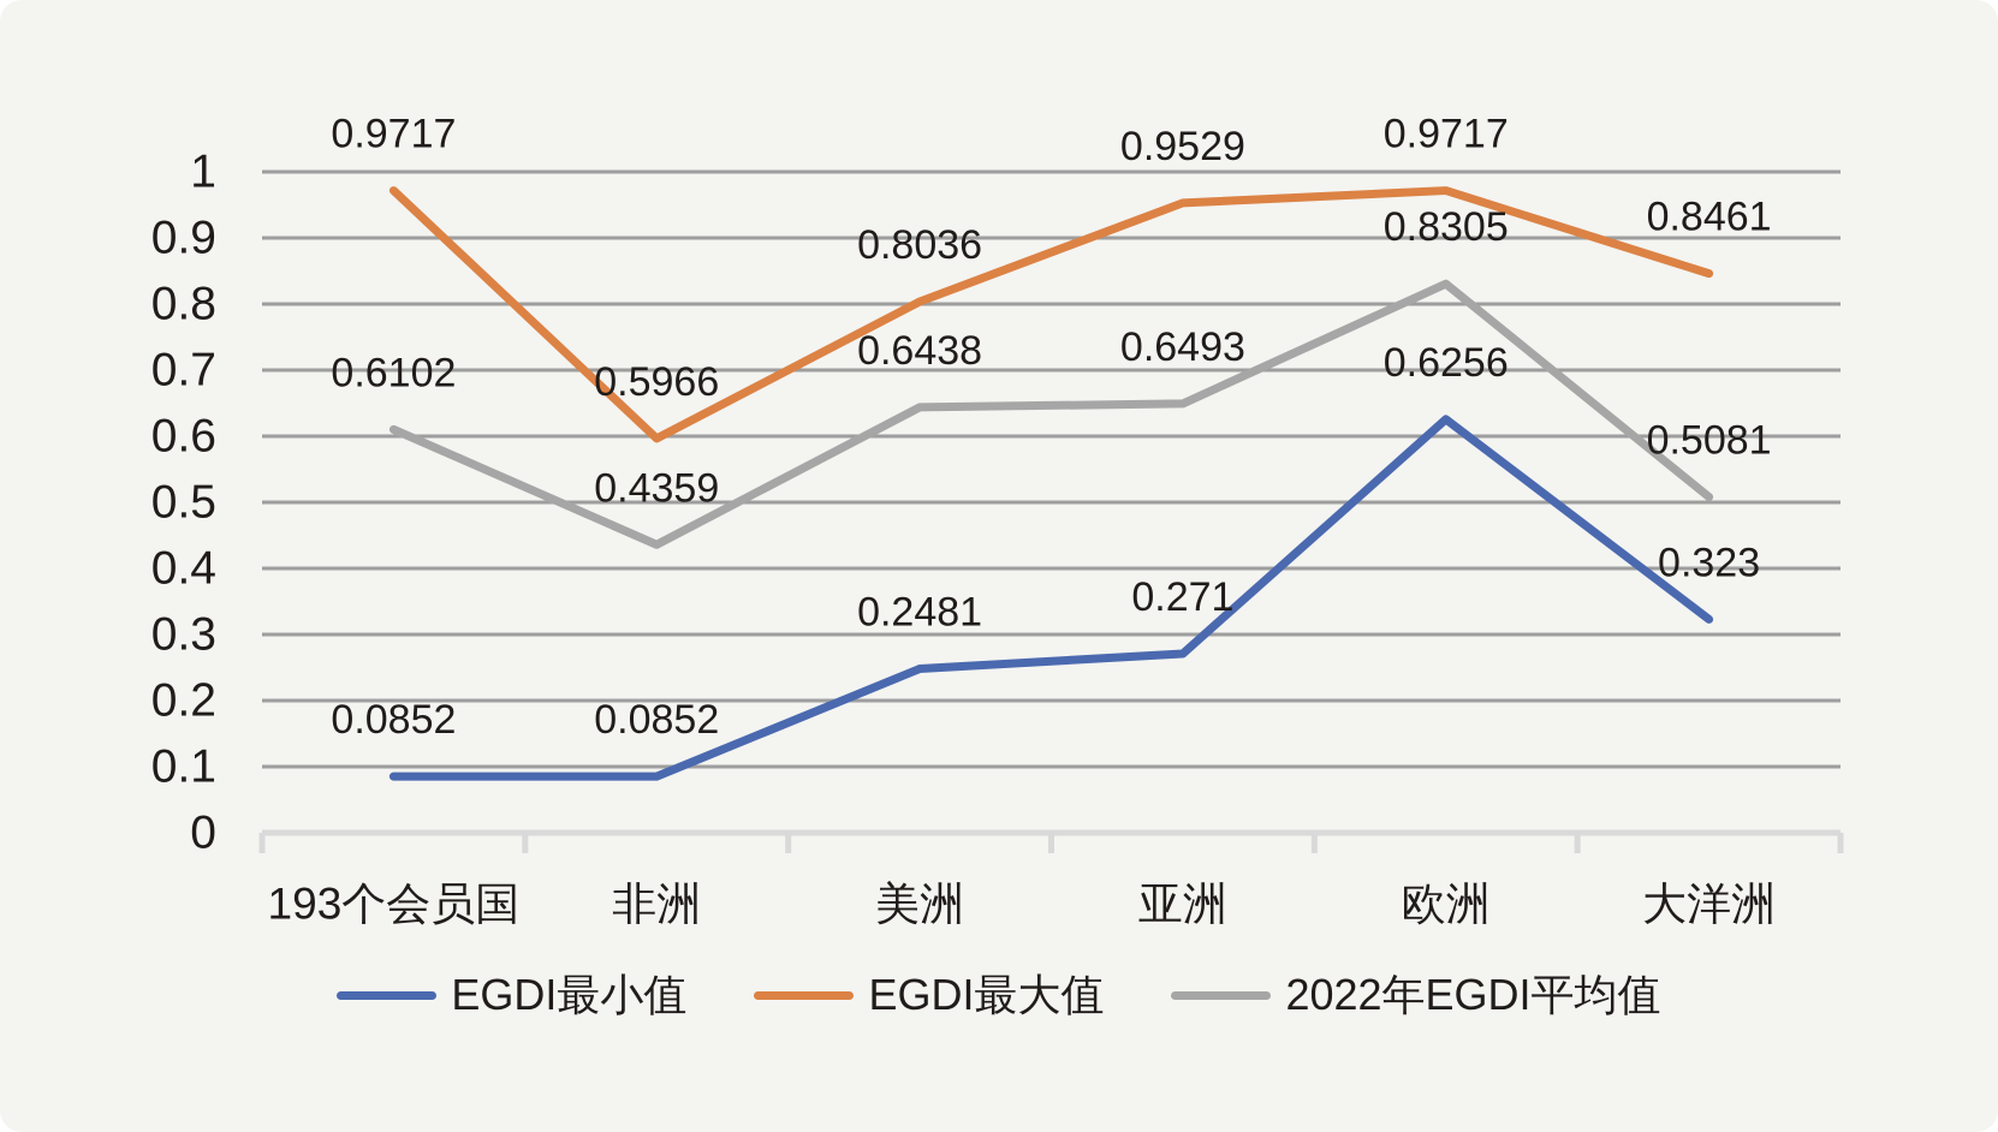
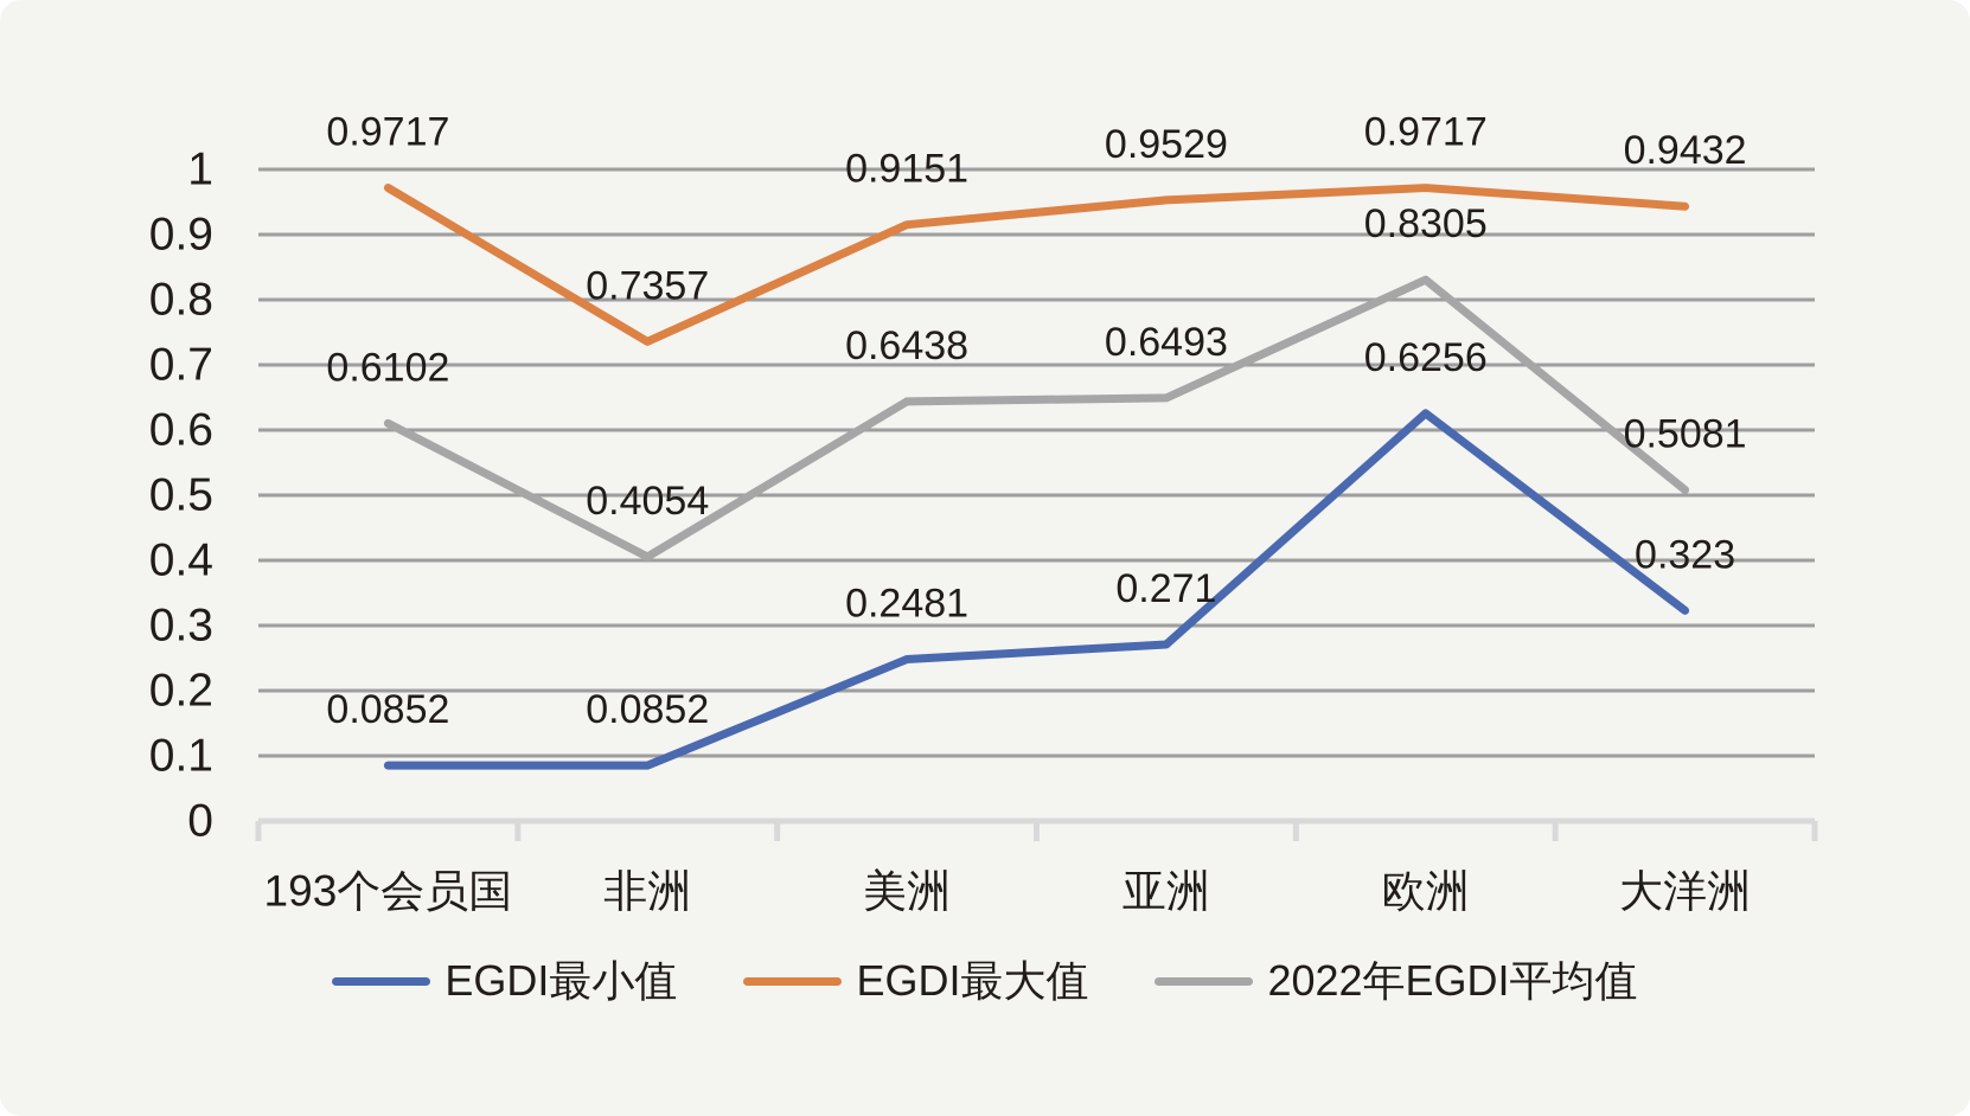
EGDI最大值/非洲: 0.5966 -> 0.7357
2022年EGDI平均值/非洲: 0.4359 -> 0.4054
EGDI最大值/美洲: 0.8036 -> 0.9151
EGDI最大值/大洋洲: 0.8461 -> 0.9432
